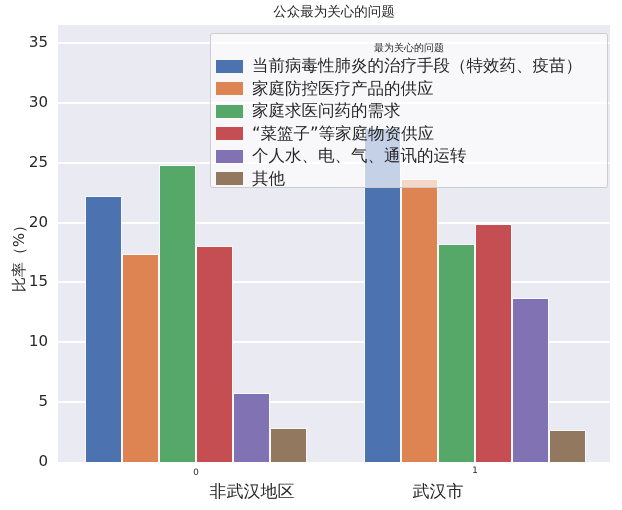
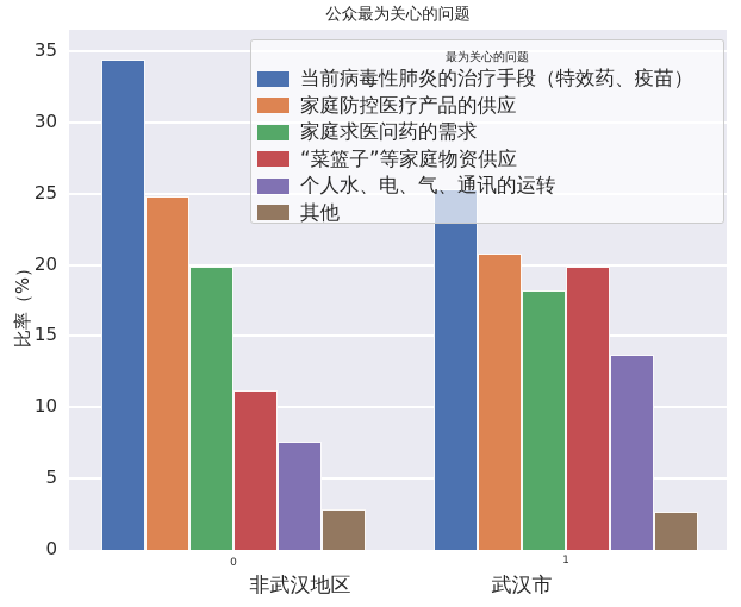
当前病毒性肺炎的治疗手段（特效药、疫苗）/非武汉地区: 22.2 -> 34.4
家庭防控医疗产品的供应/非武汉地区: 17.4 -> 24.8
家庭求医问药的需求/非武汉地区: 24.8 -> 19.9
“菜篮子”等家庭物资供应/非武汉地区: 18.0 -> 11.2
个人水、电、气、通讯的运转/非武汉地区: 5.8 -> 7.6
当前病毒性肺炎的治疗手段（特效药、疫苗）/武汉市: 27.9 -> 25.3
家庭防控医疗产品的供应/武汉市: 23.6 -> 20.8
